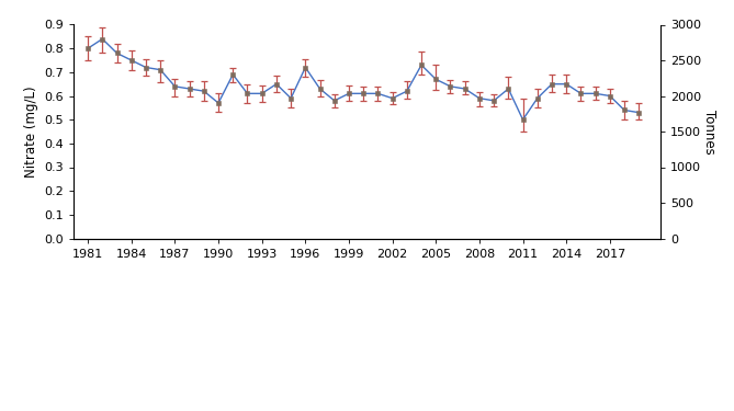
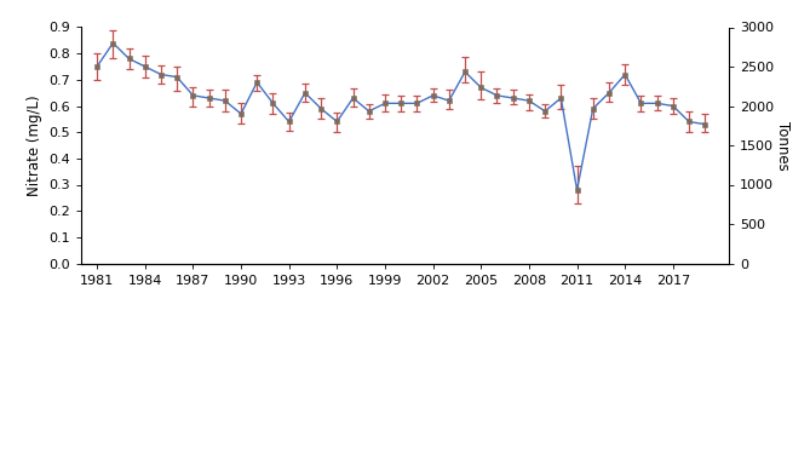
1981: 0.80 -> 0.75
1993: 0.61 -> 0.54
1996: 0.72 -> 0.54
2002: 0.59 -> 0.64
2008: 0.59 -> 0.62
2011: 0.50 -> 0.28
2014: 0.65 -> 0.72
